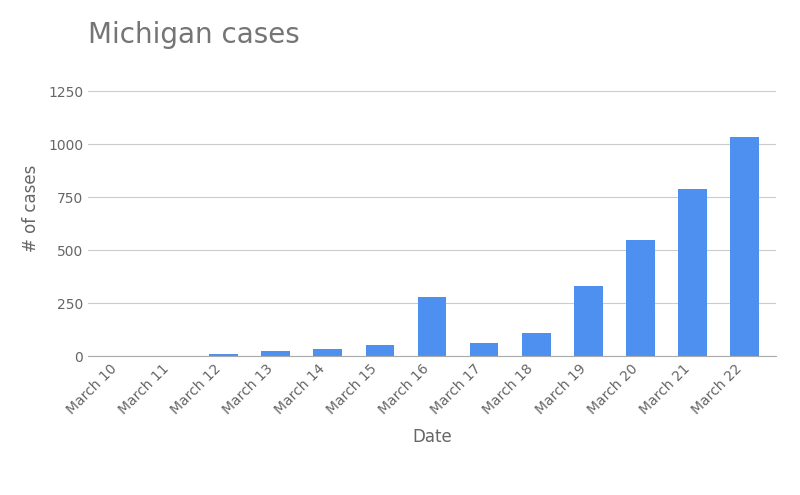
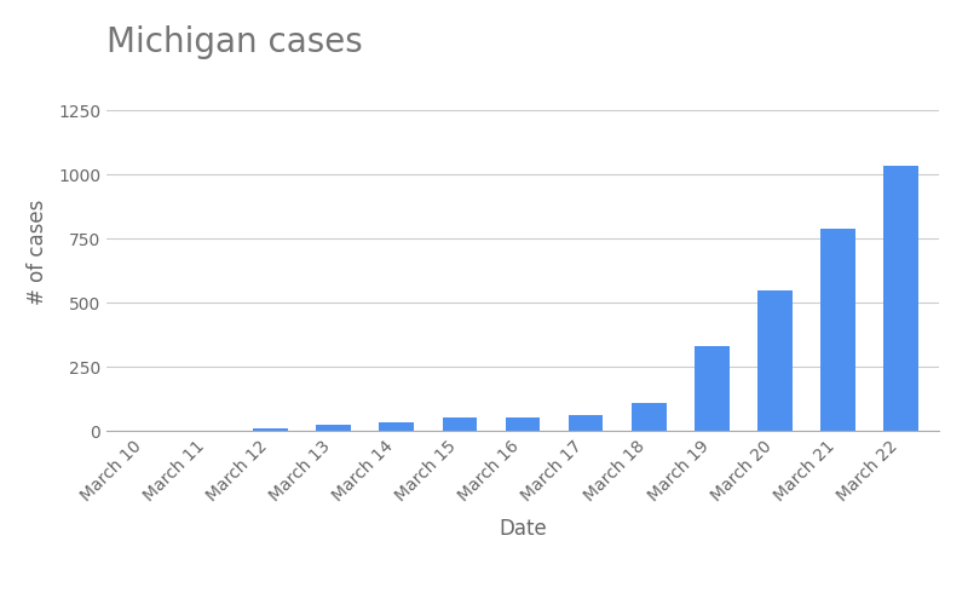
March 16: 280 -> 53
